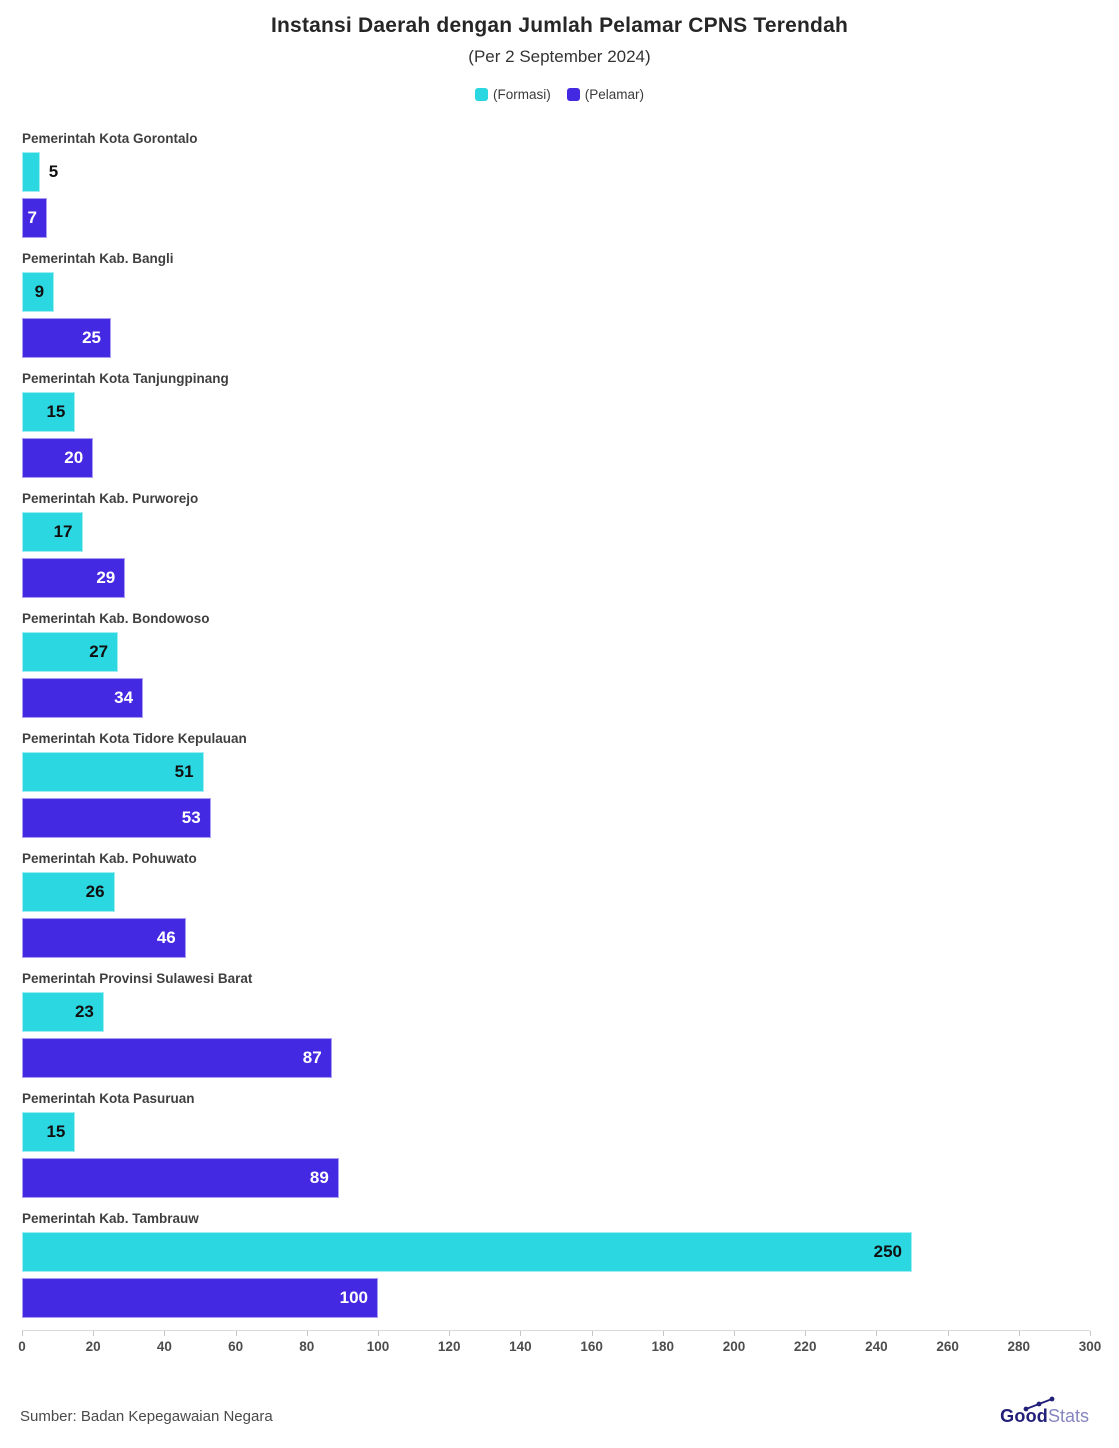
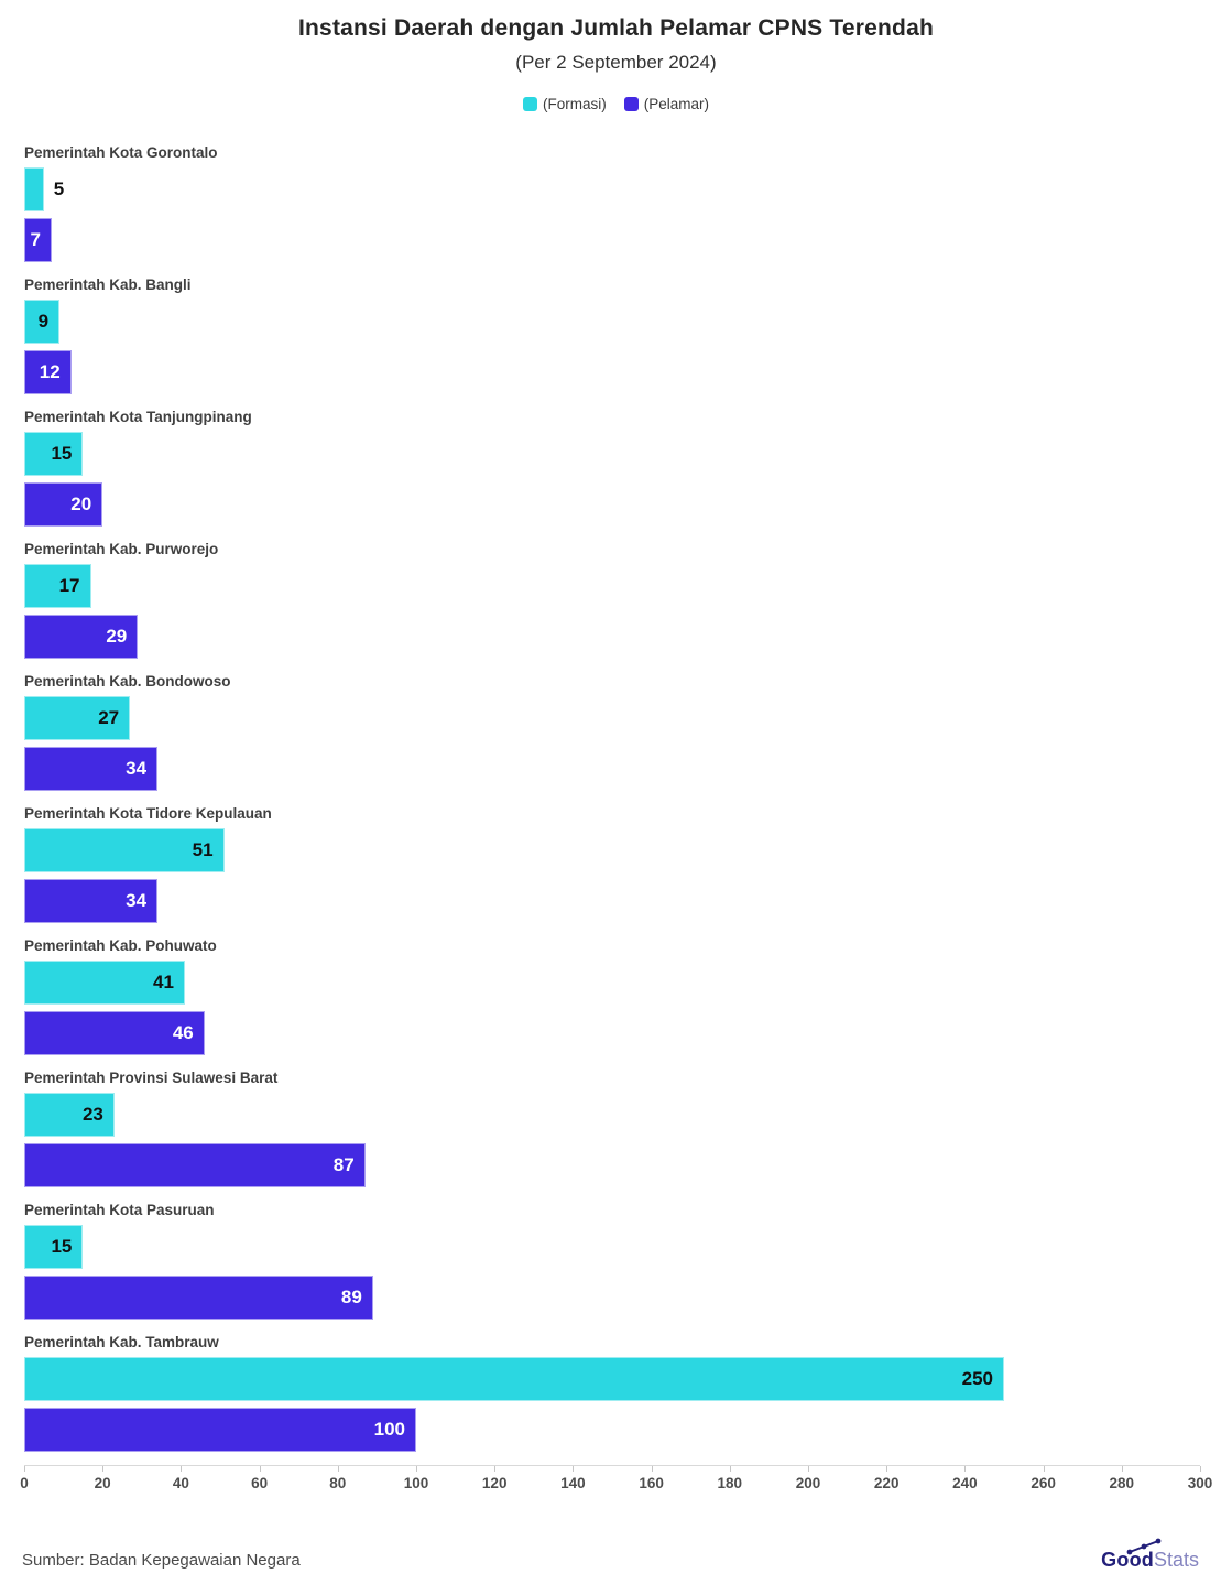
(Pelamar)/Pemerintah Kab. Bangli: 25 -> 12
(Pelamar)/Pemerintah Kota Tidore Kepulauan: 53 -> 34
(Formasi)/Pemerintah Kab. Pohuwato: 26 -> 41
